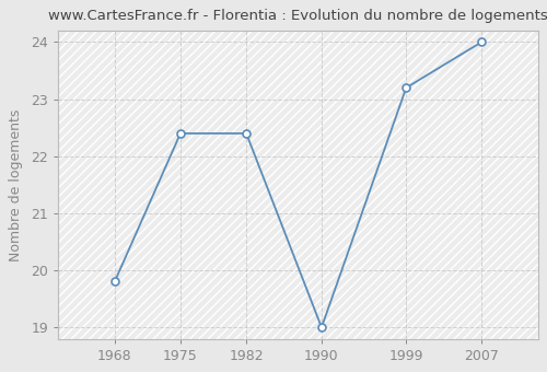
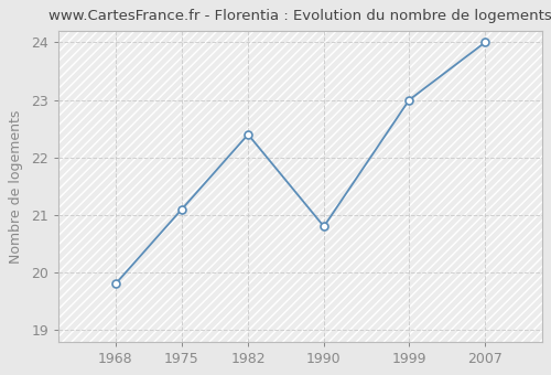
1975: 22.4 -> 21.1
1990: 19.0 -> 20.8
1999: 23.2 -> 23.0
